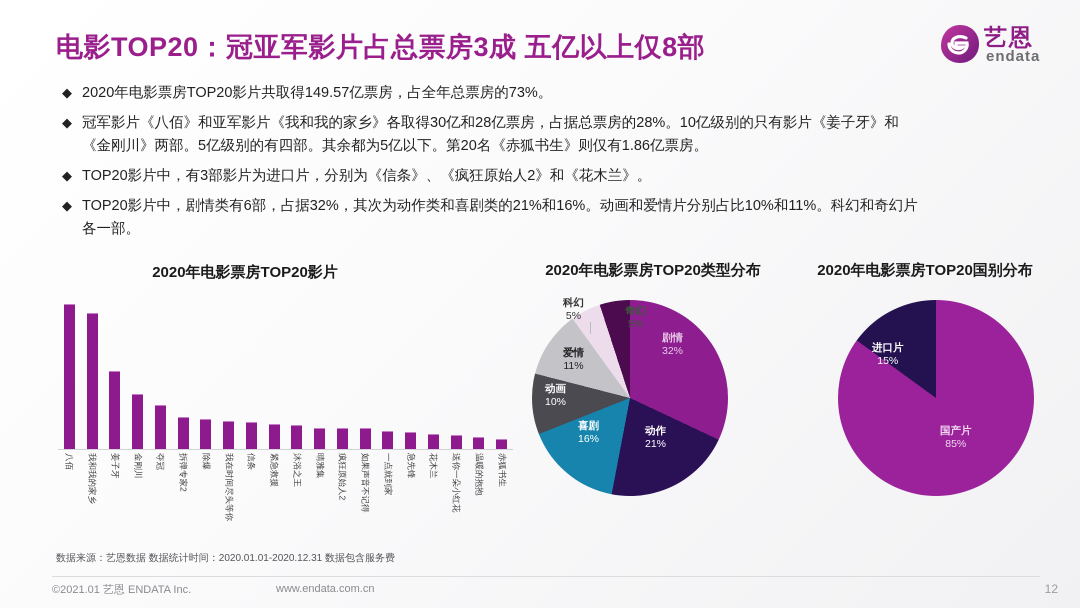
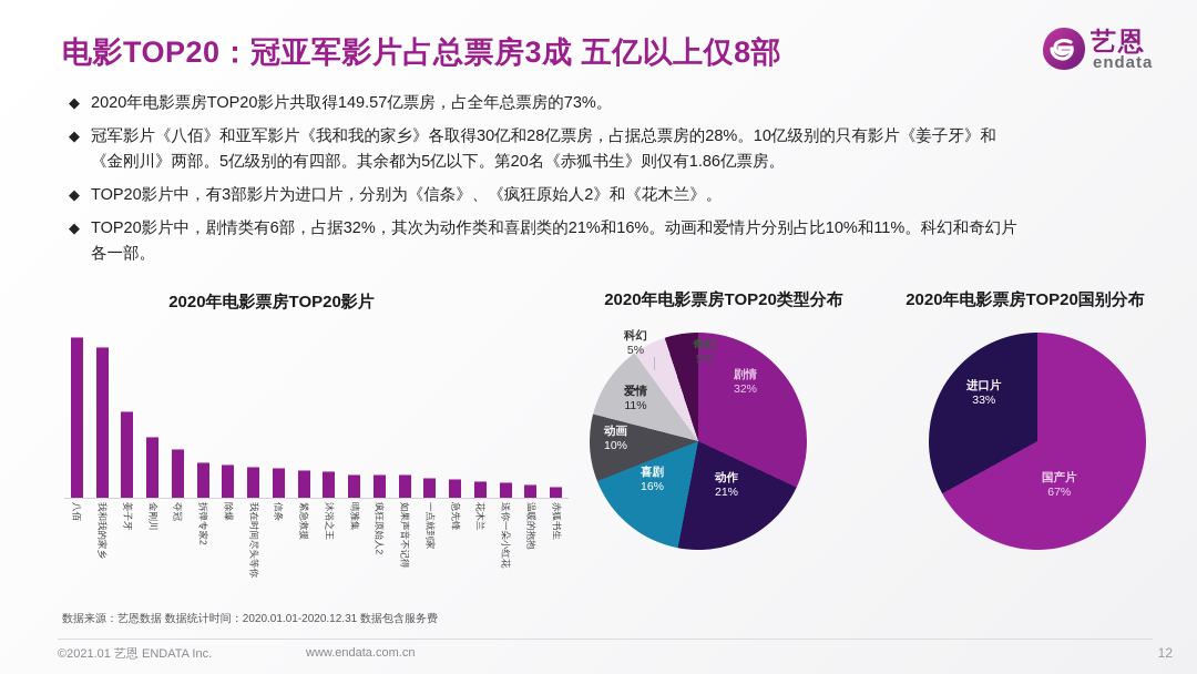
2020年电影票房TOP20国别分布/国产片: 85% -> 67%
2020年电影票房TOP20国别分布/进口片: 15% -> 33%
